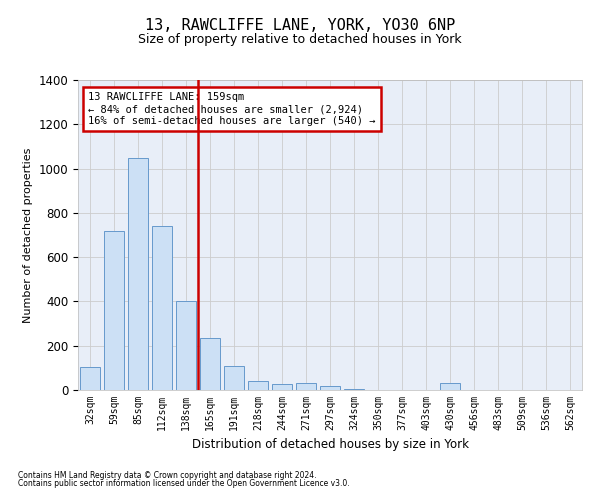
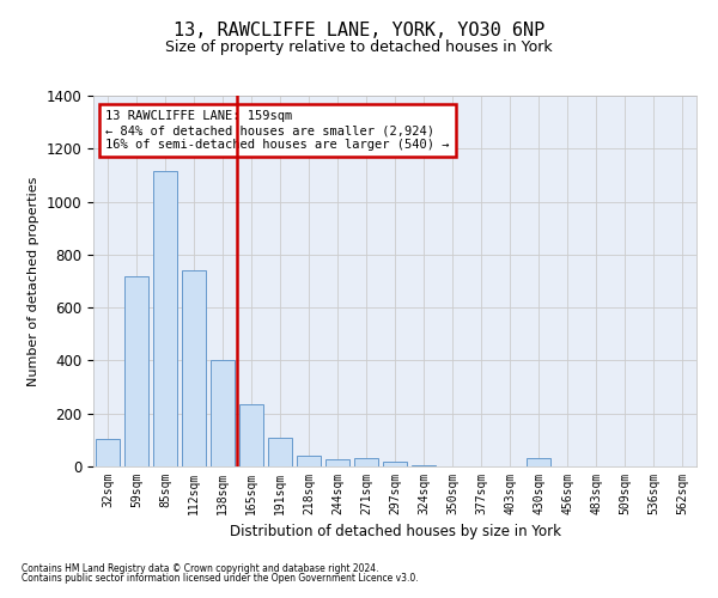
85sqm: 1050 -> 1115
